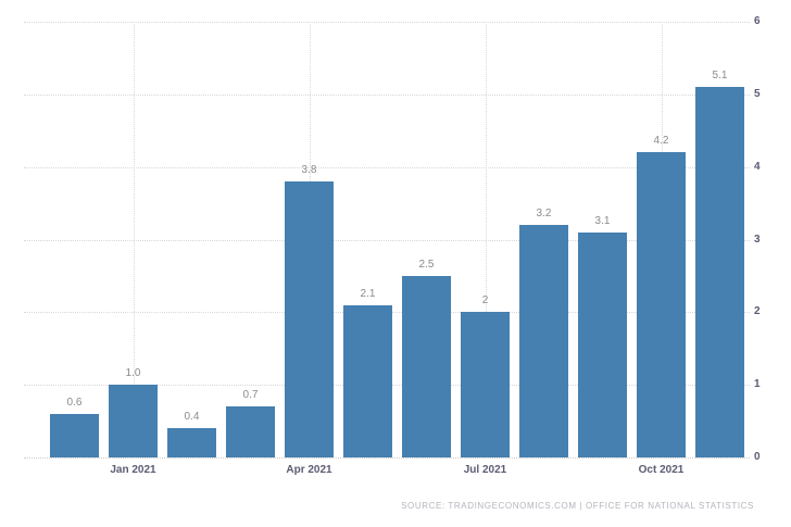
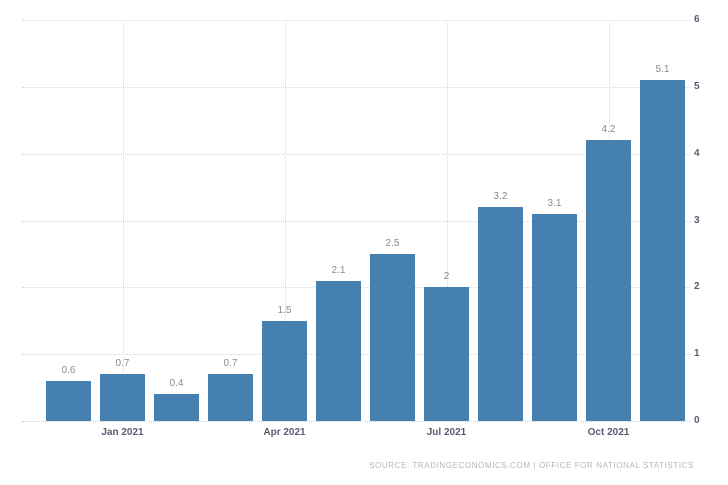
Jan 2021: 1.0 -> 0.7
Apr 2021: 3.8 -> 1.5
